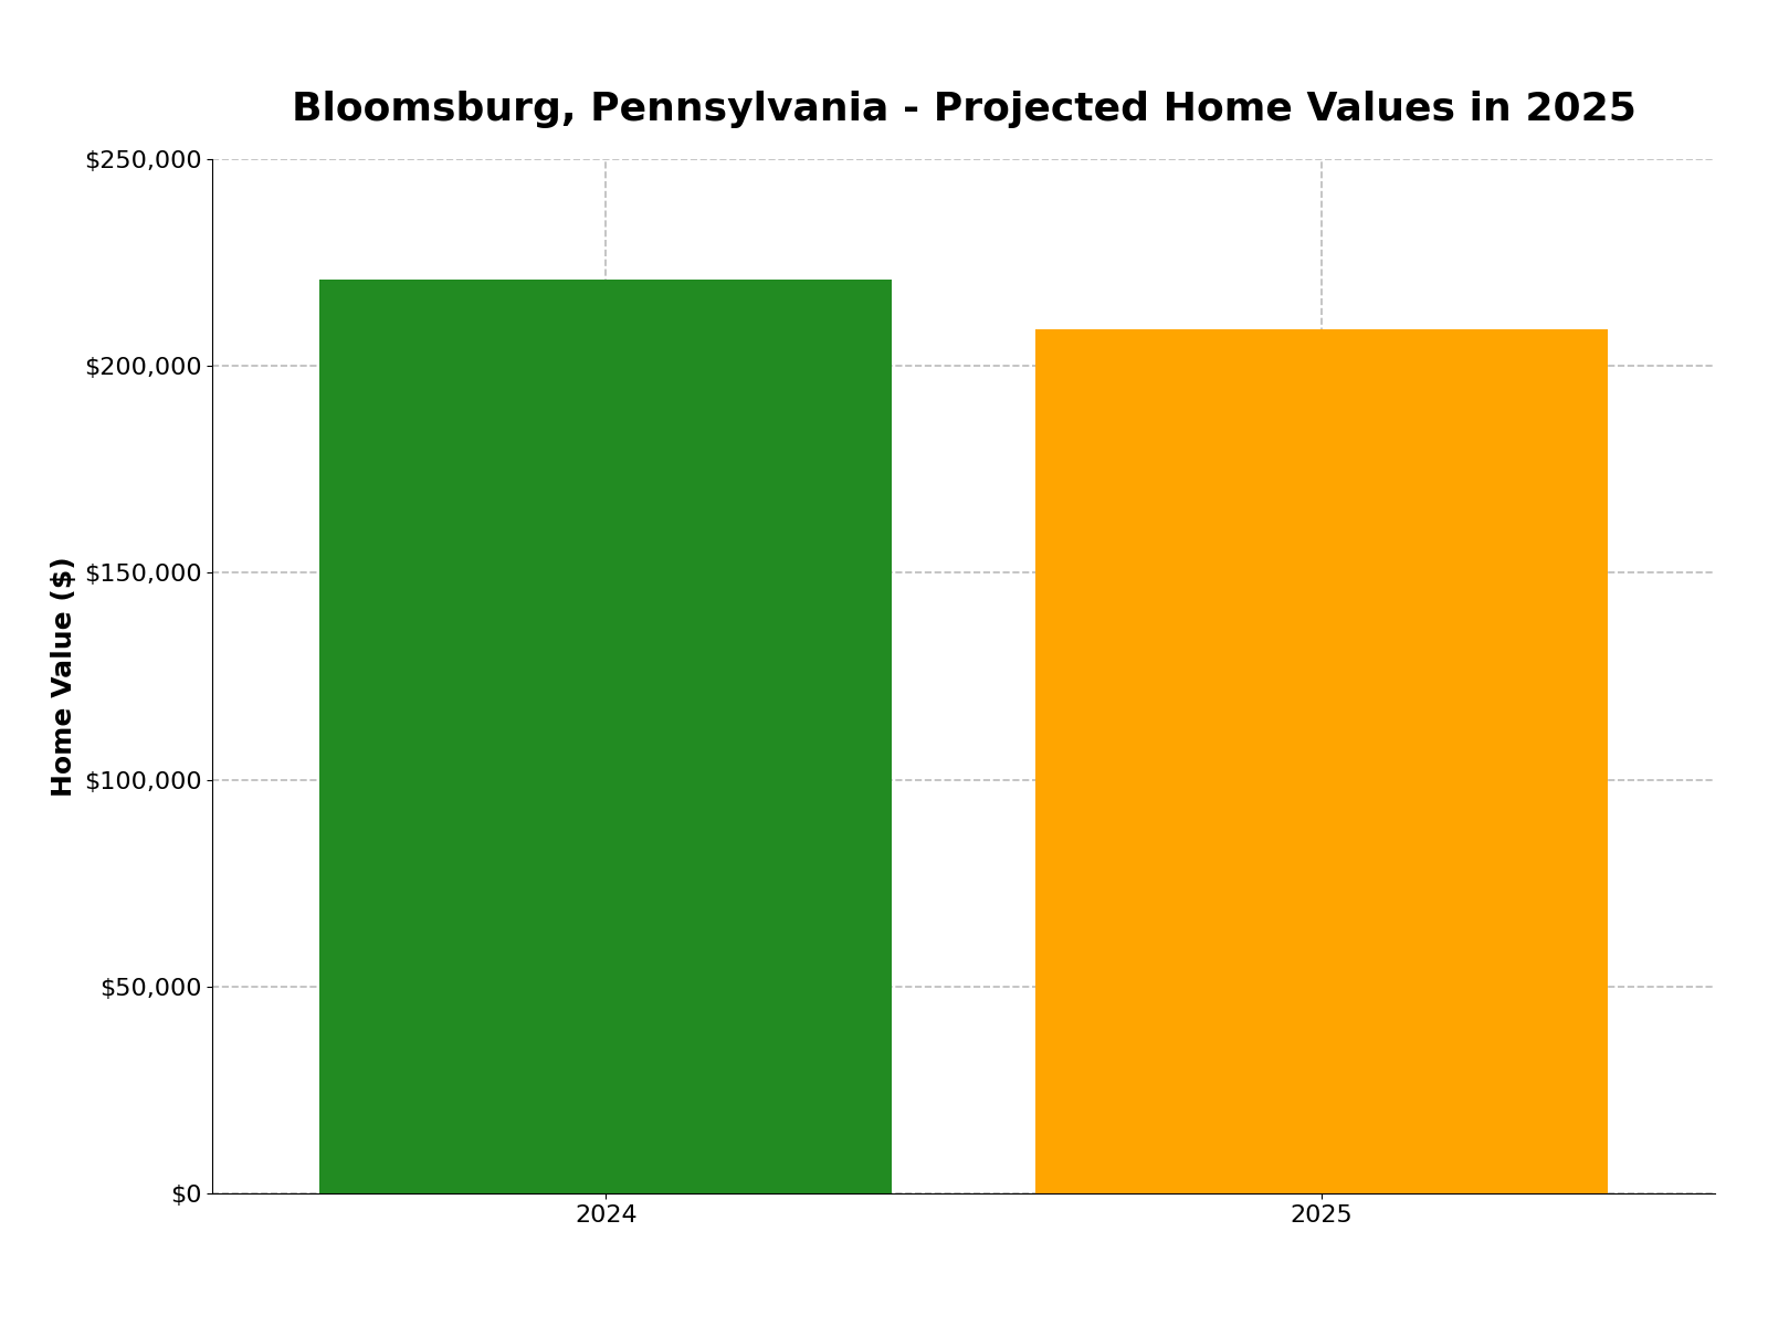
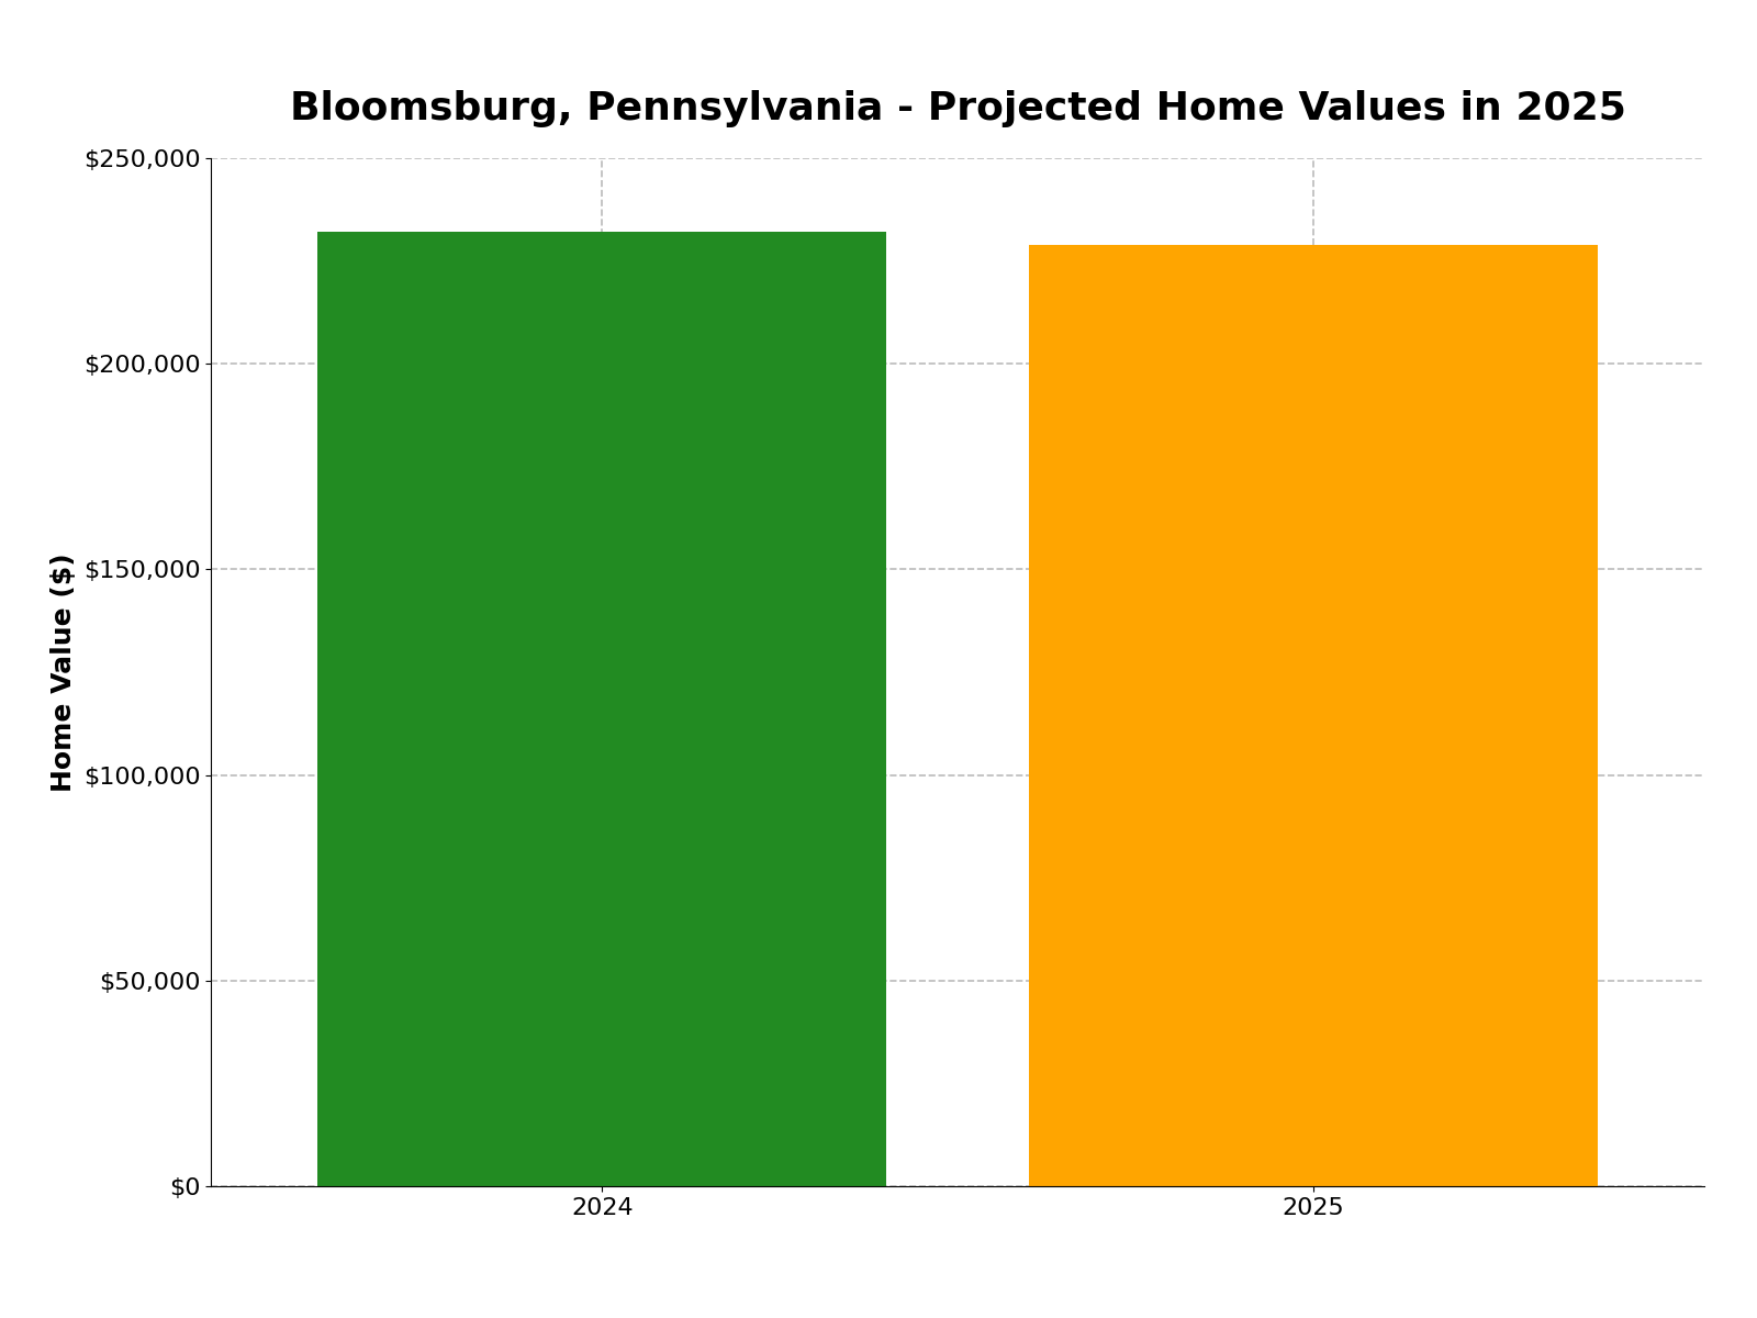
2024: $221,000 -> $232,000
2025: $209,000 -> $229,000
